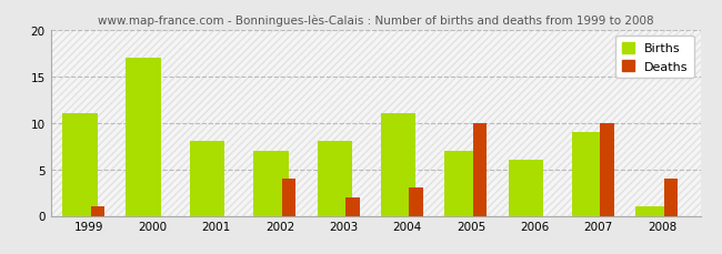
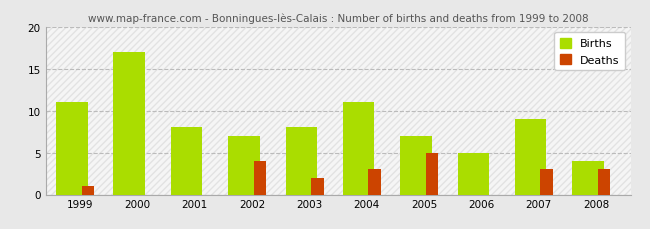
Deaths/2005: 10 -> 5
Births/2006: 6 -> 5
Deaths/2007: 10 -> 3
Births/2008: 1 -> 4
Deaths/2008: 4 -> 3
